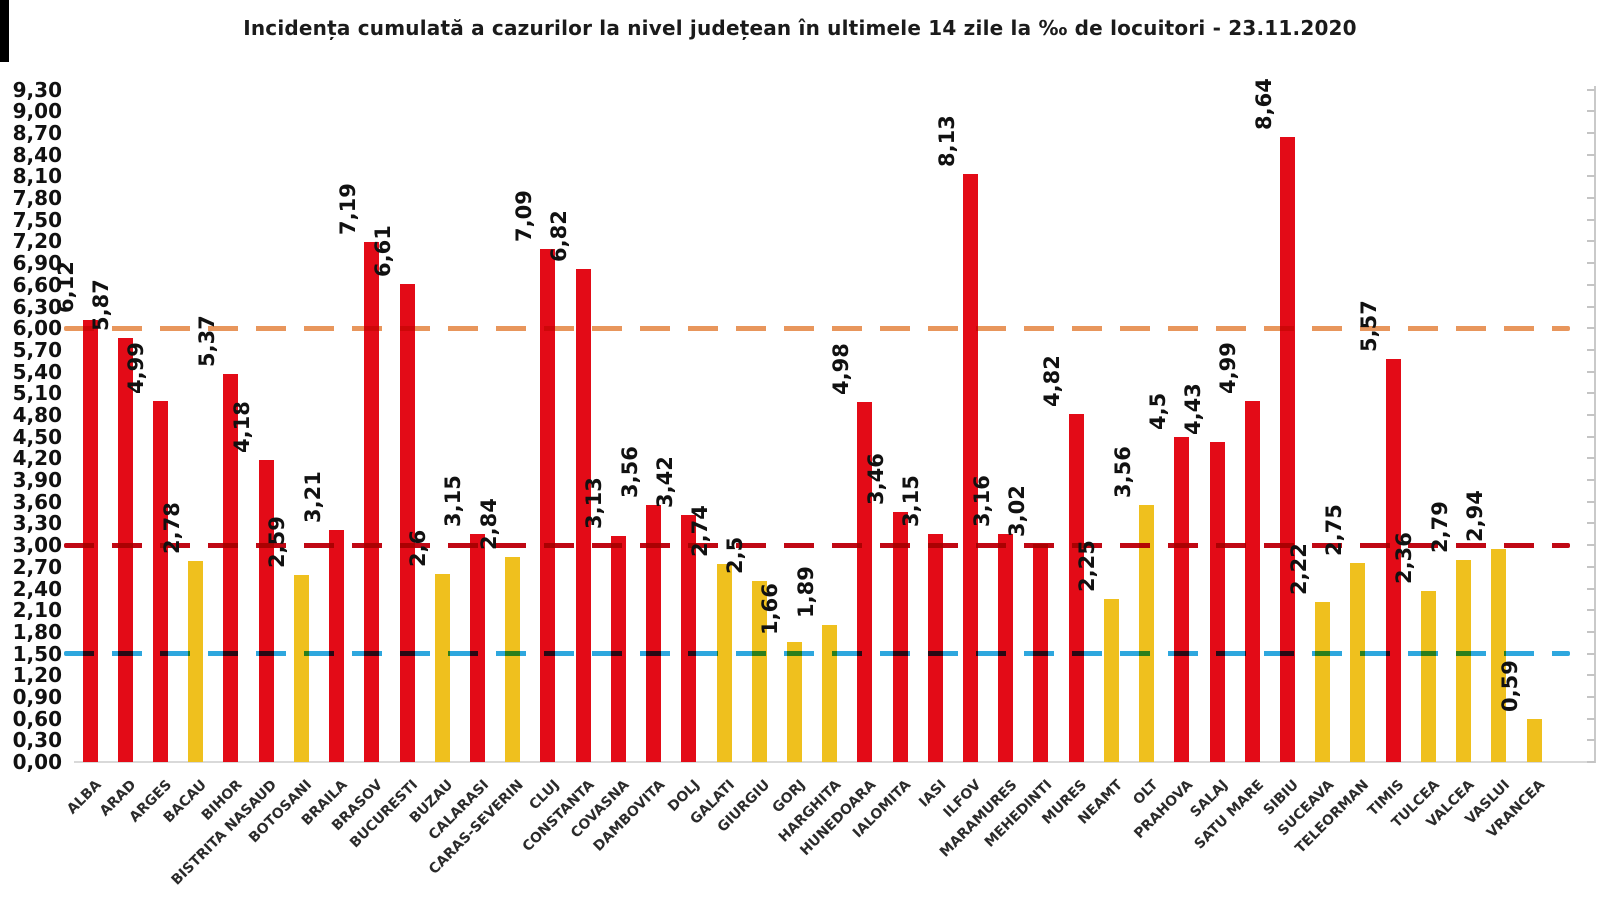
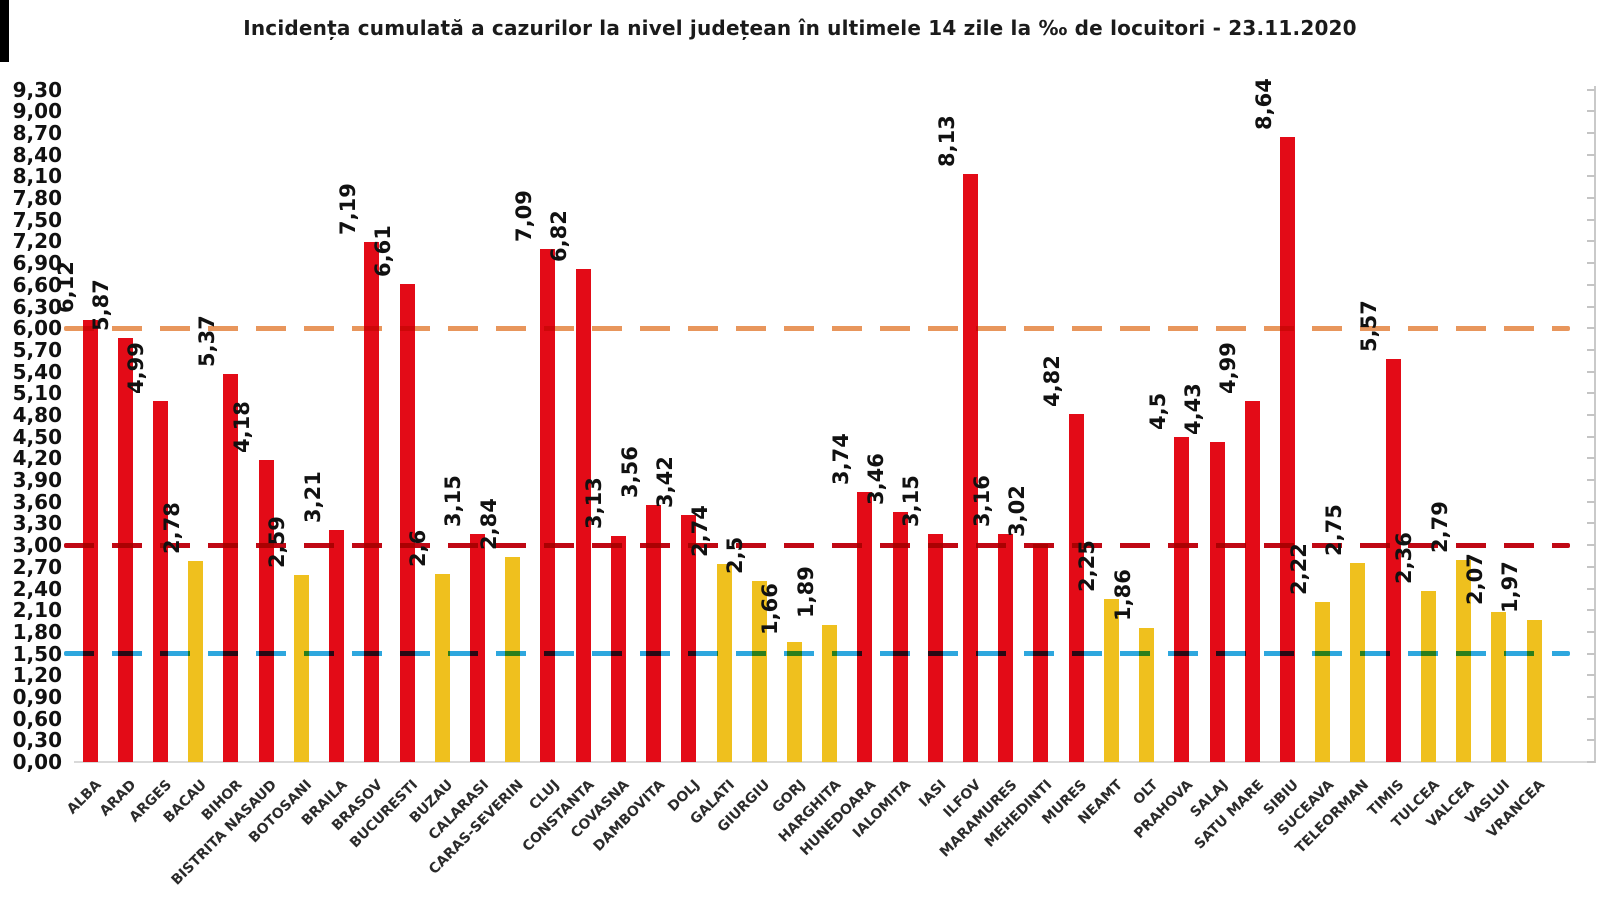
HUNEDOARA: 4,98 -> 3,74
OLT: 3,56 -> 1,86
VASLUI: 2,94 -> 2,07
VRANCEA: 0,59 -> 1,97
